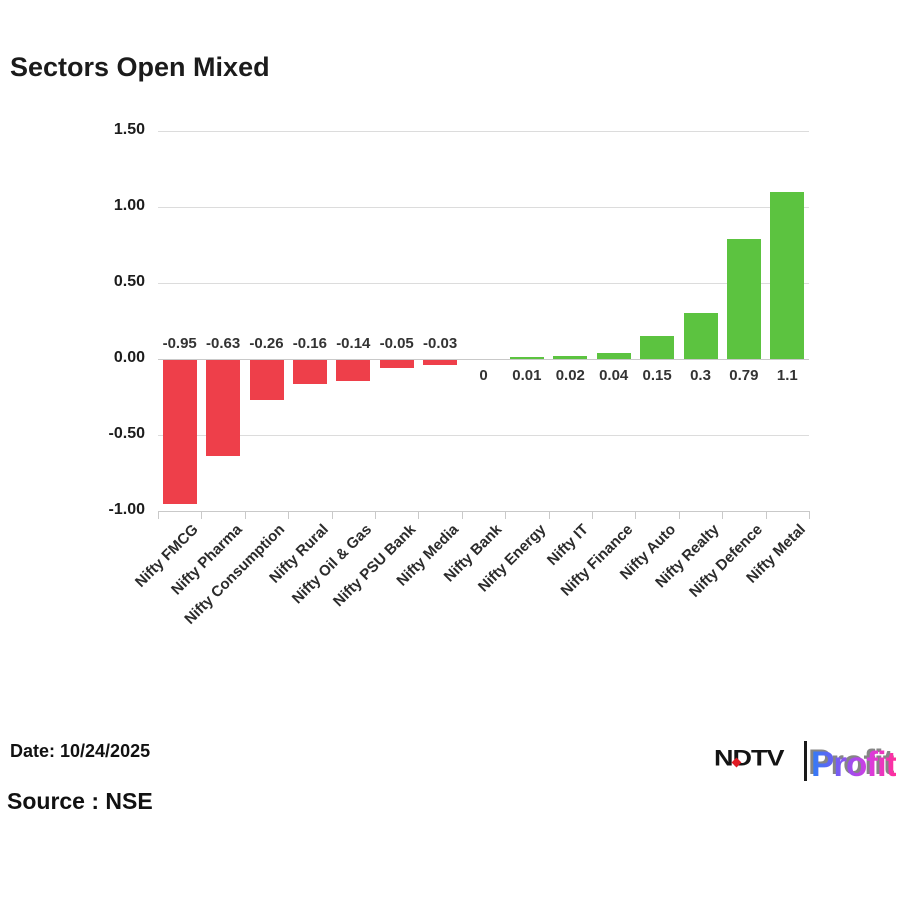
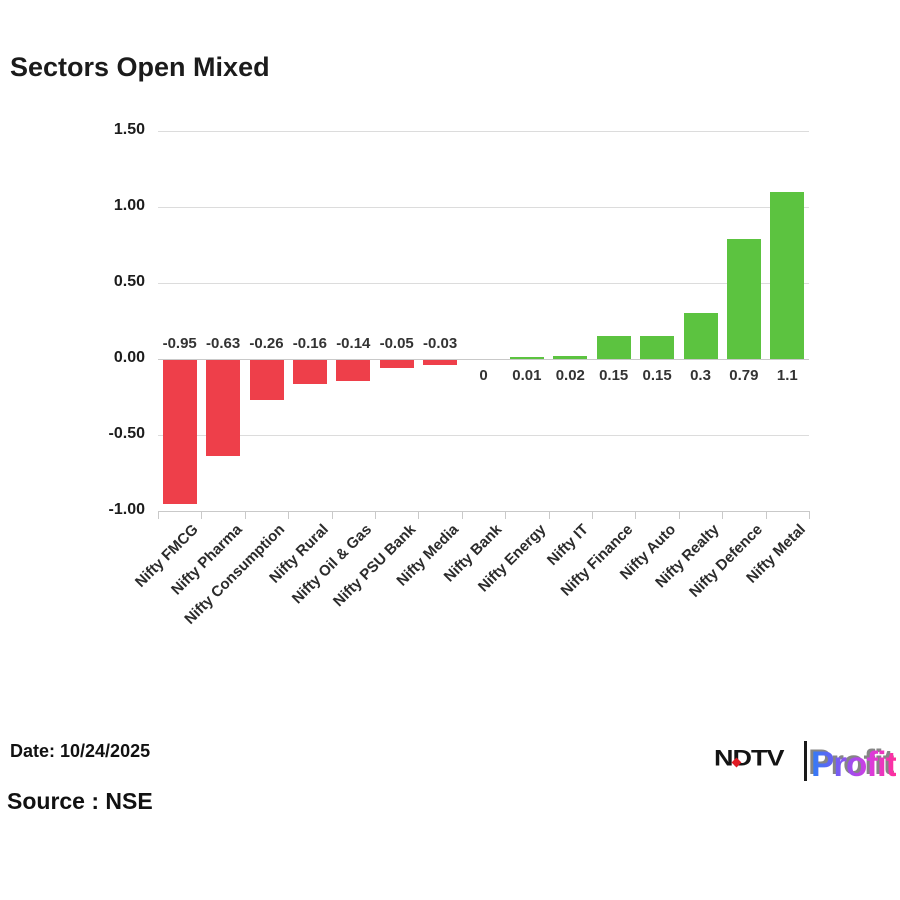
Nifty Finance: 0.04 -> 0.15
